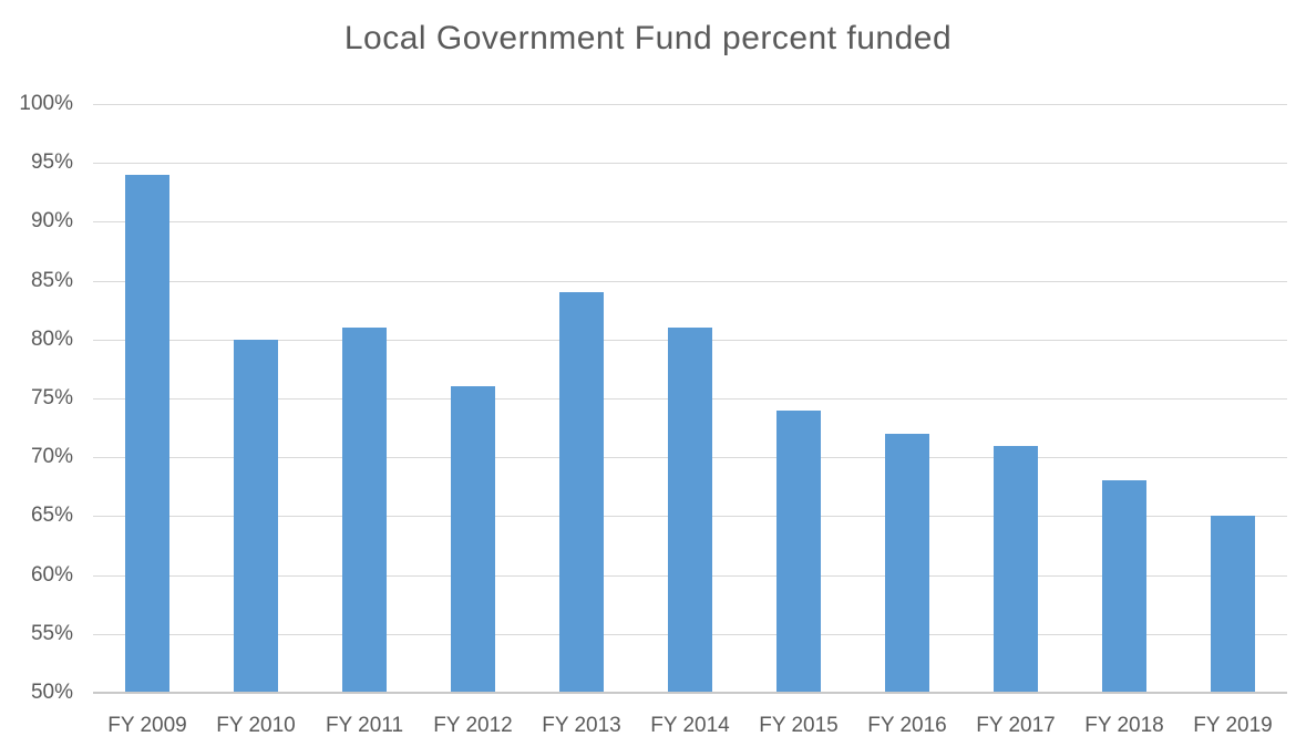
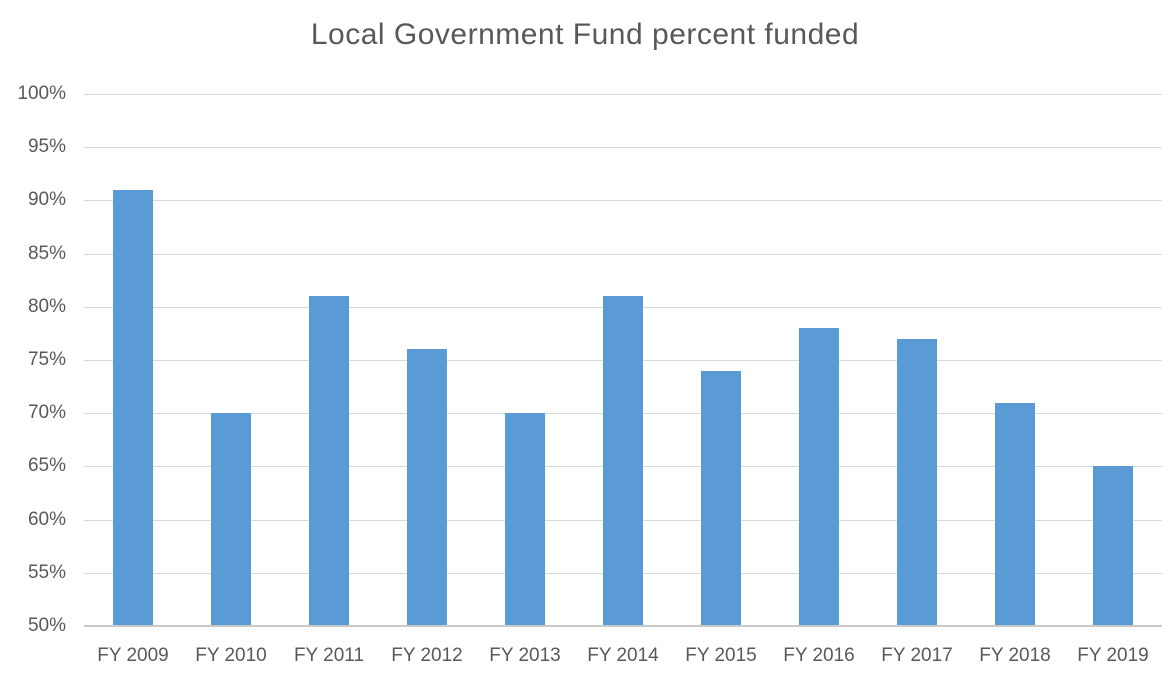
FY 2009: 94% -> 91%
FY 2010: 80% -> 70%
FY 2013: 84% -> 70%
FY 2016: 72% -> 78%
FY 2017: 71% -> 77%
FY 2018: 68% -> 71%
